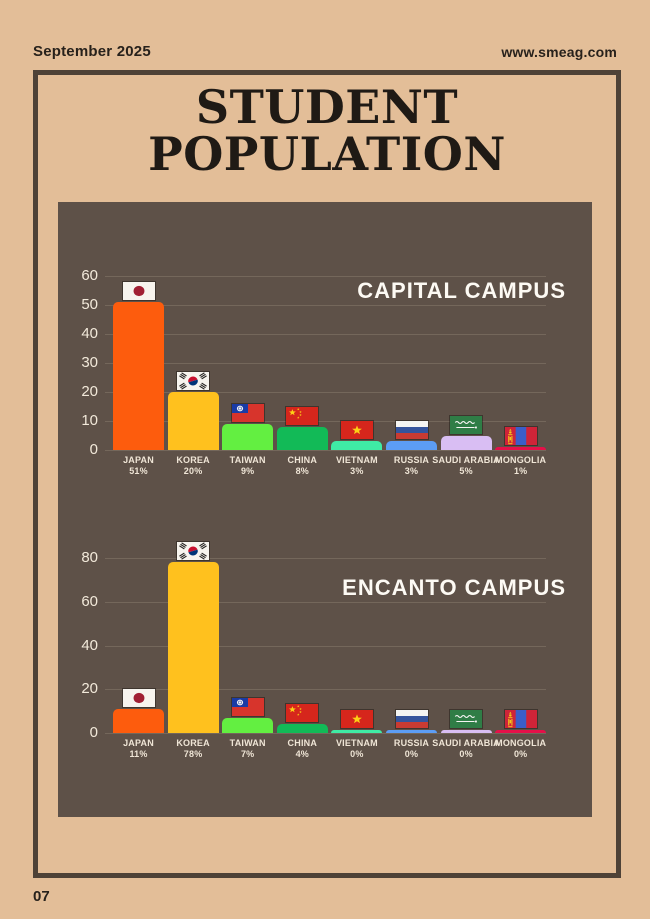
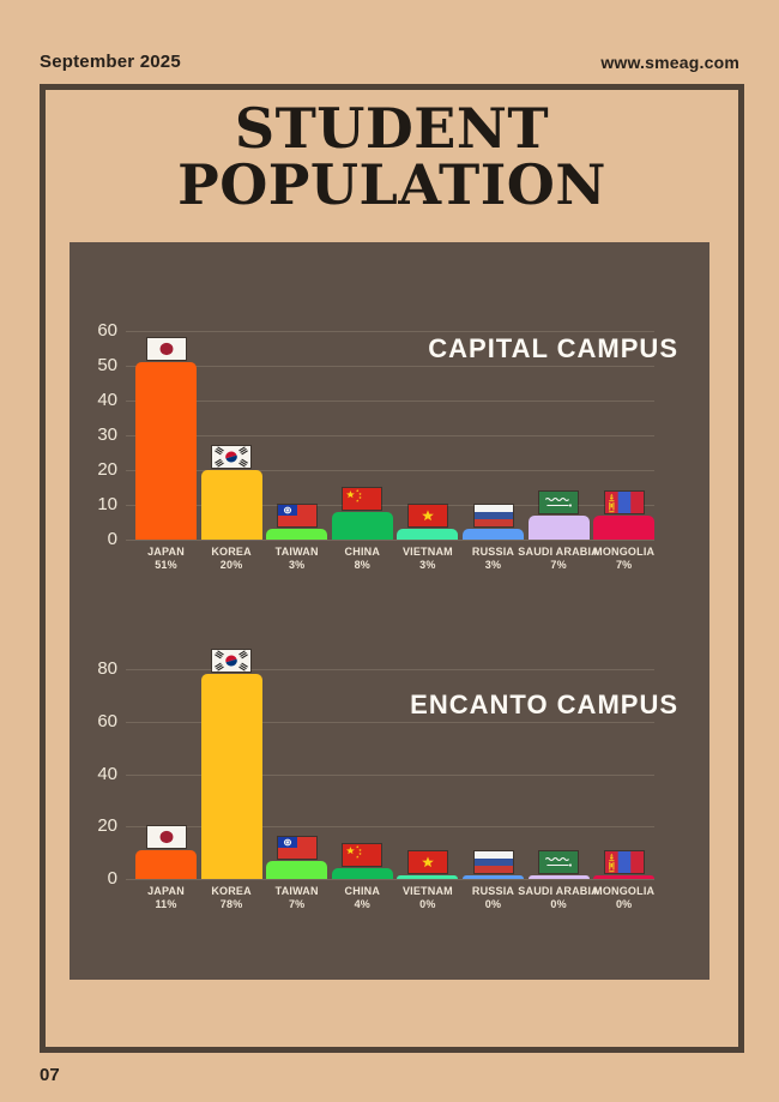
CAPITAL CAMPUS/TAIWAN: 9% -> 3%
CAPITAL CAMPUS/SAUDI ARABIA: 5% -> 7%
CAPITAL CAMPUS/MONGOLIA: 1% -> 7%
